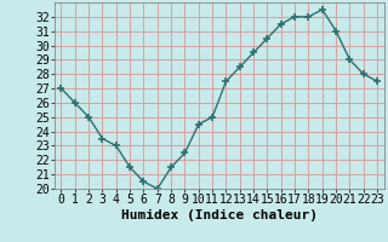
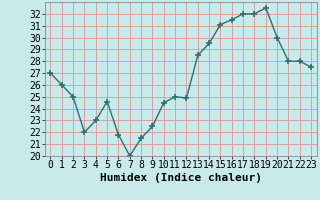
3: 23.5 -> 22.0
5: 21.5 -> 24.6
6: 20.5 -> 21.8
12: 27.5 -> 24.9
15: 30.5 -> 31.1
20: 31.0 -> 30.0
21: 29.0 -> 28.0
